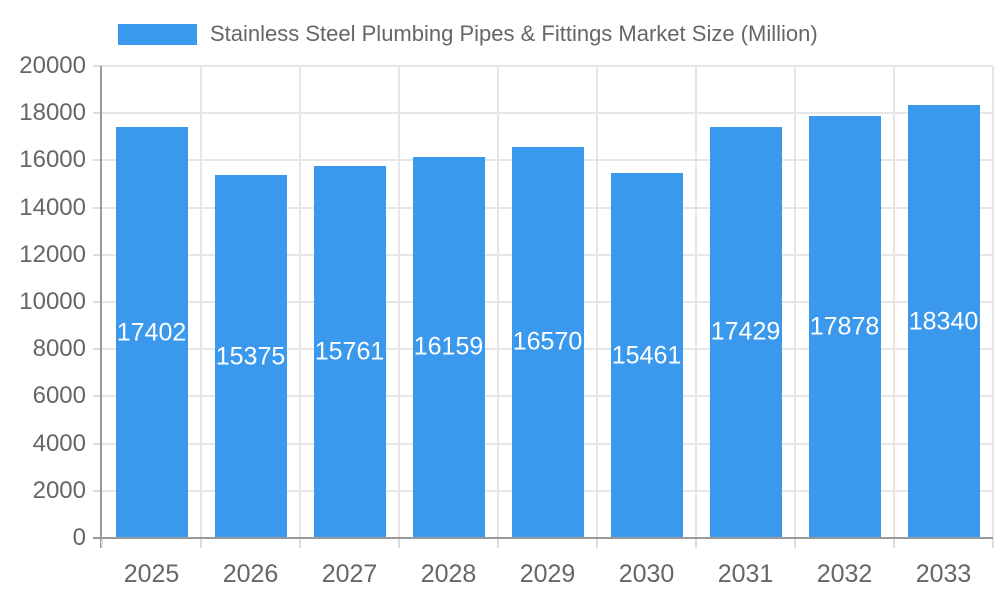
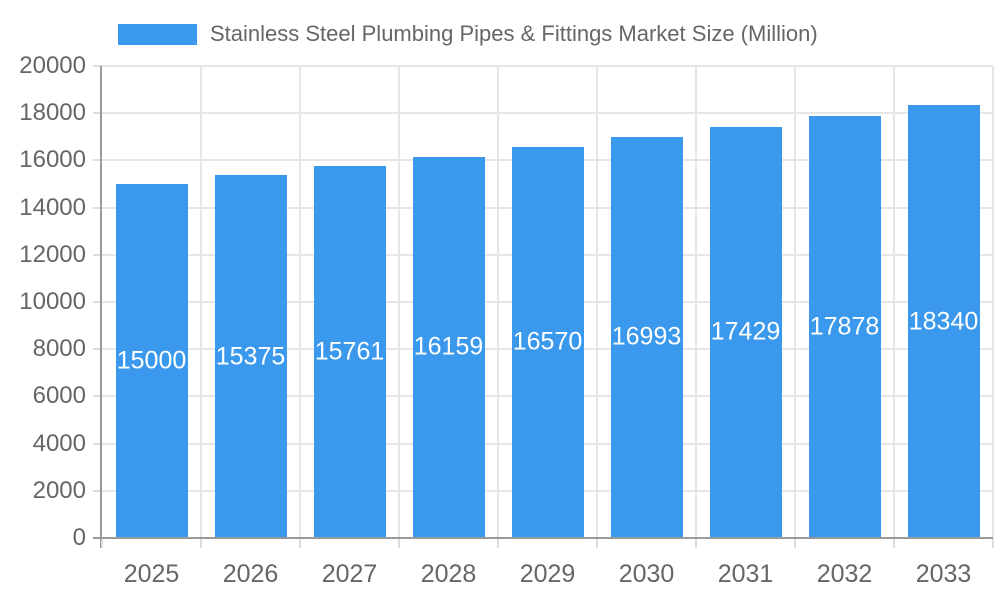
2025: 17402 -> 15000
2030: 15461 -> 16993
